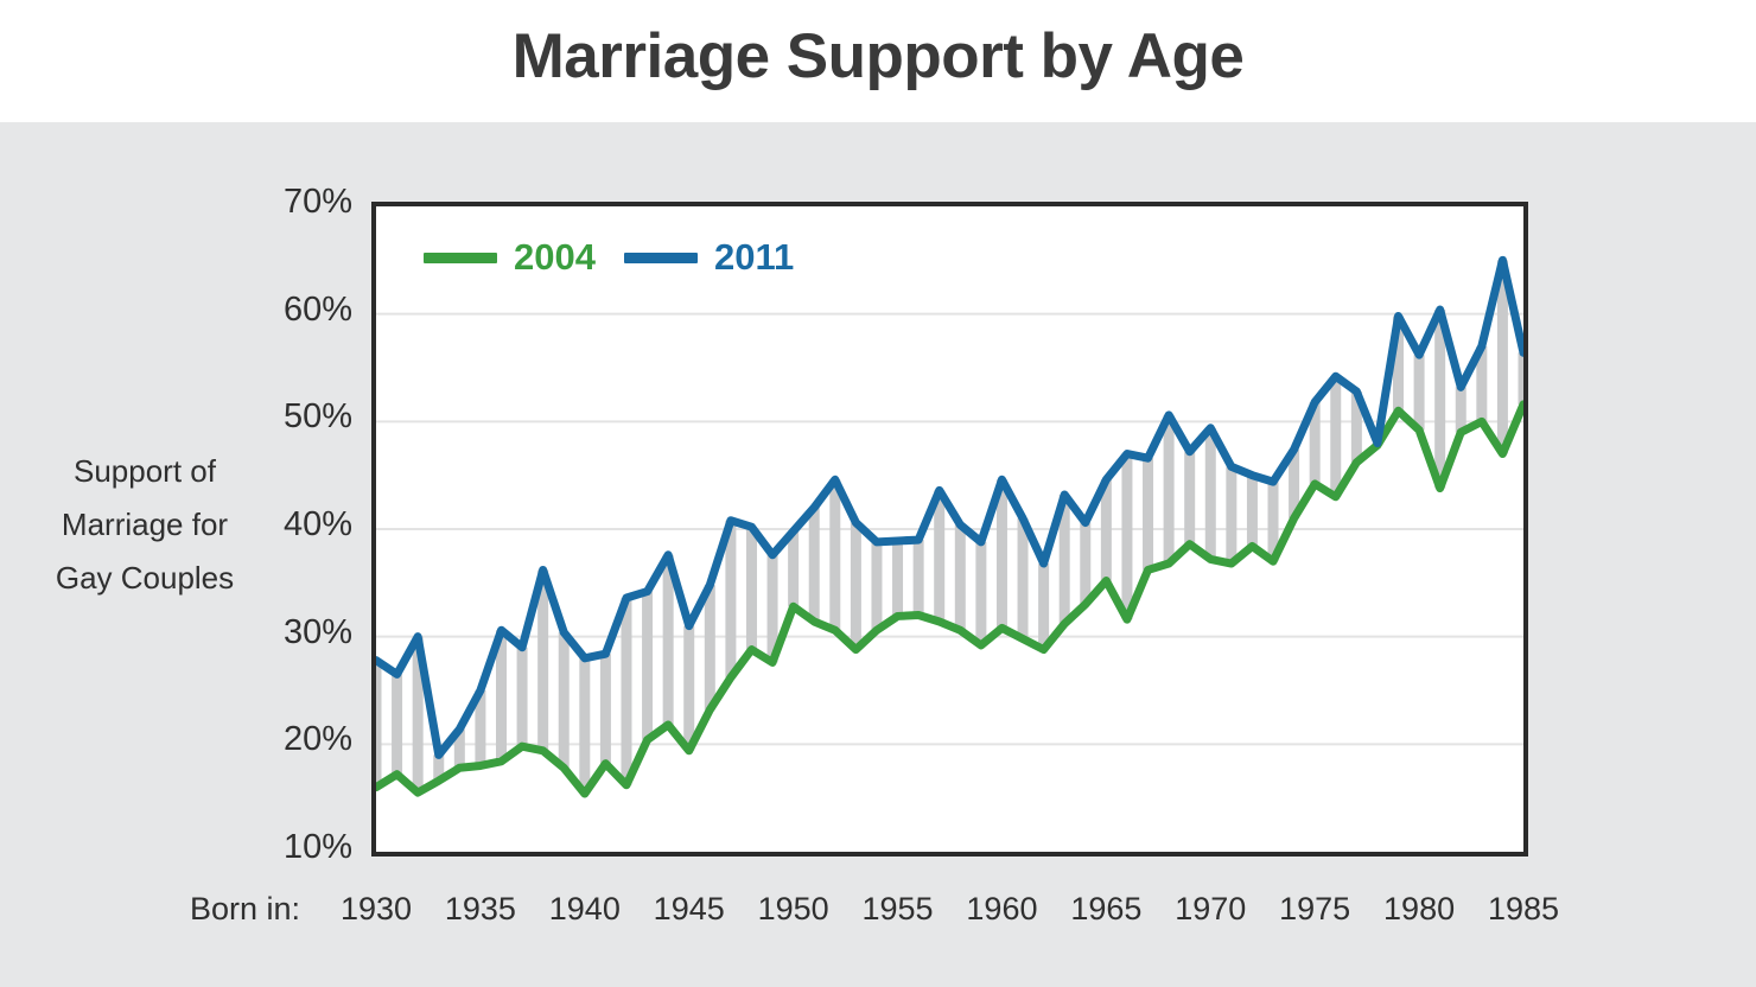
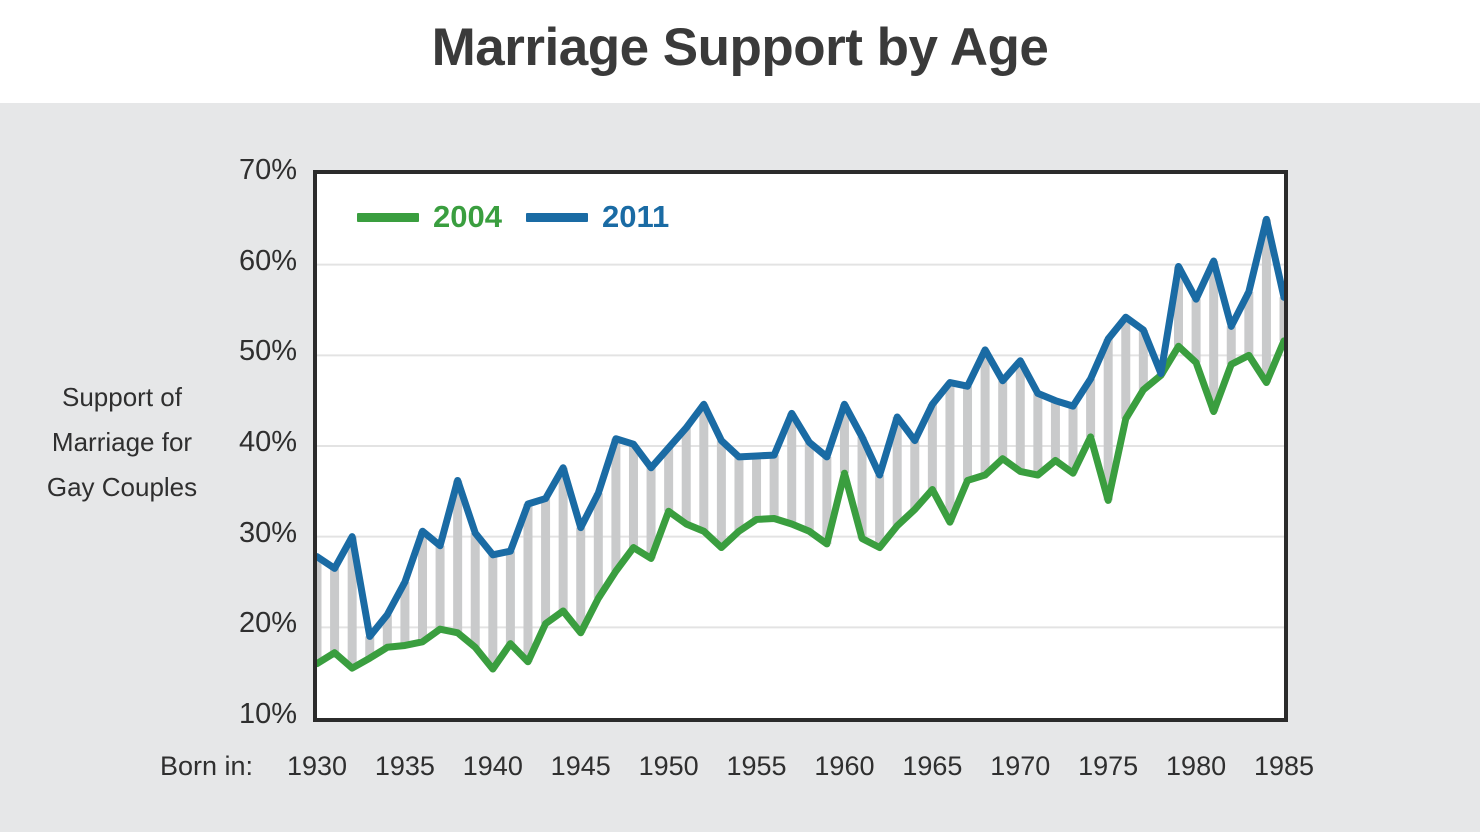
2004/1960: 31% -> 37%
2004/1975: 44% -> 34%
